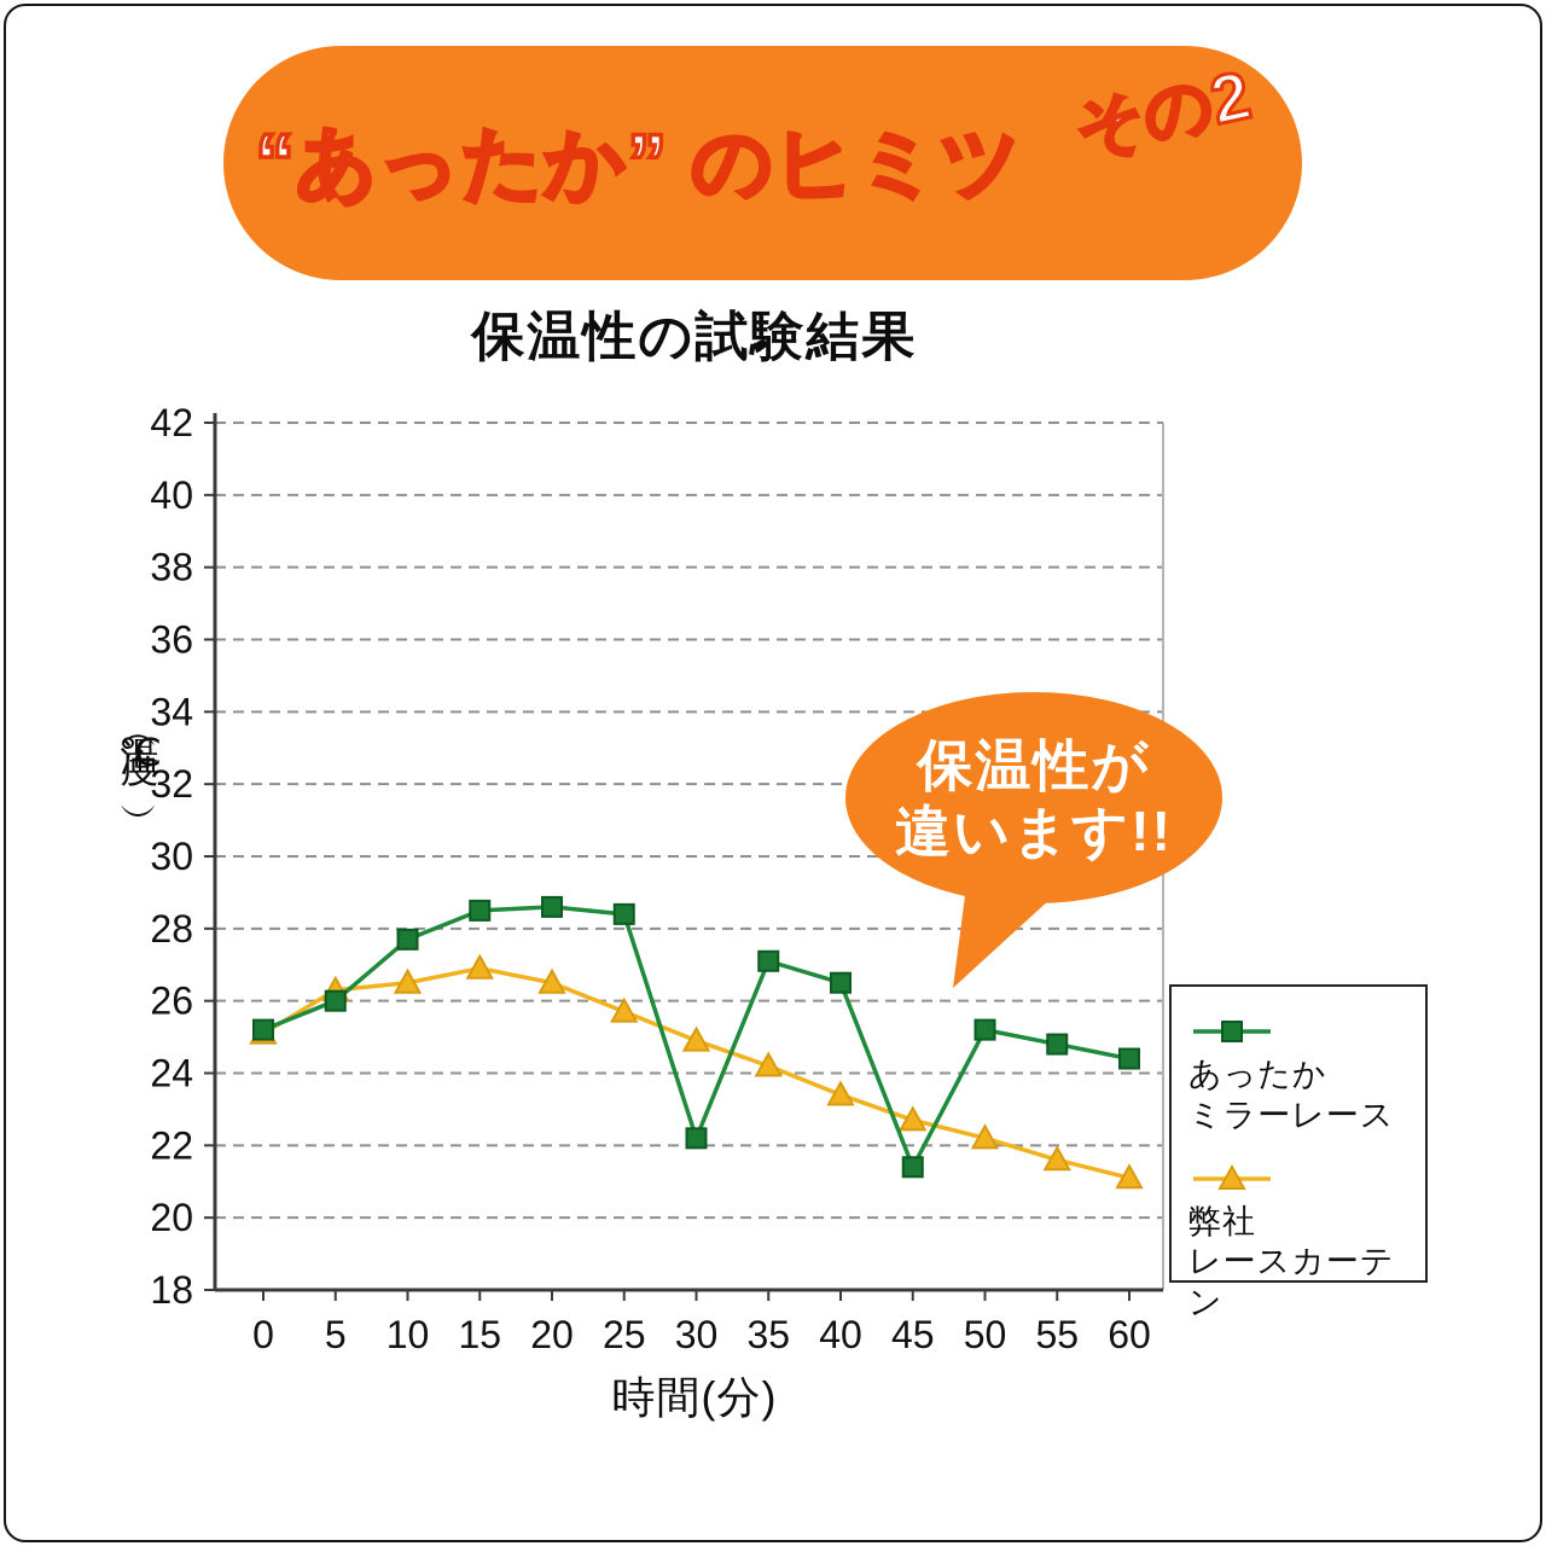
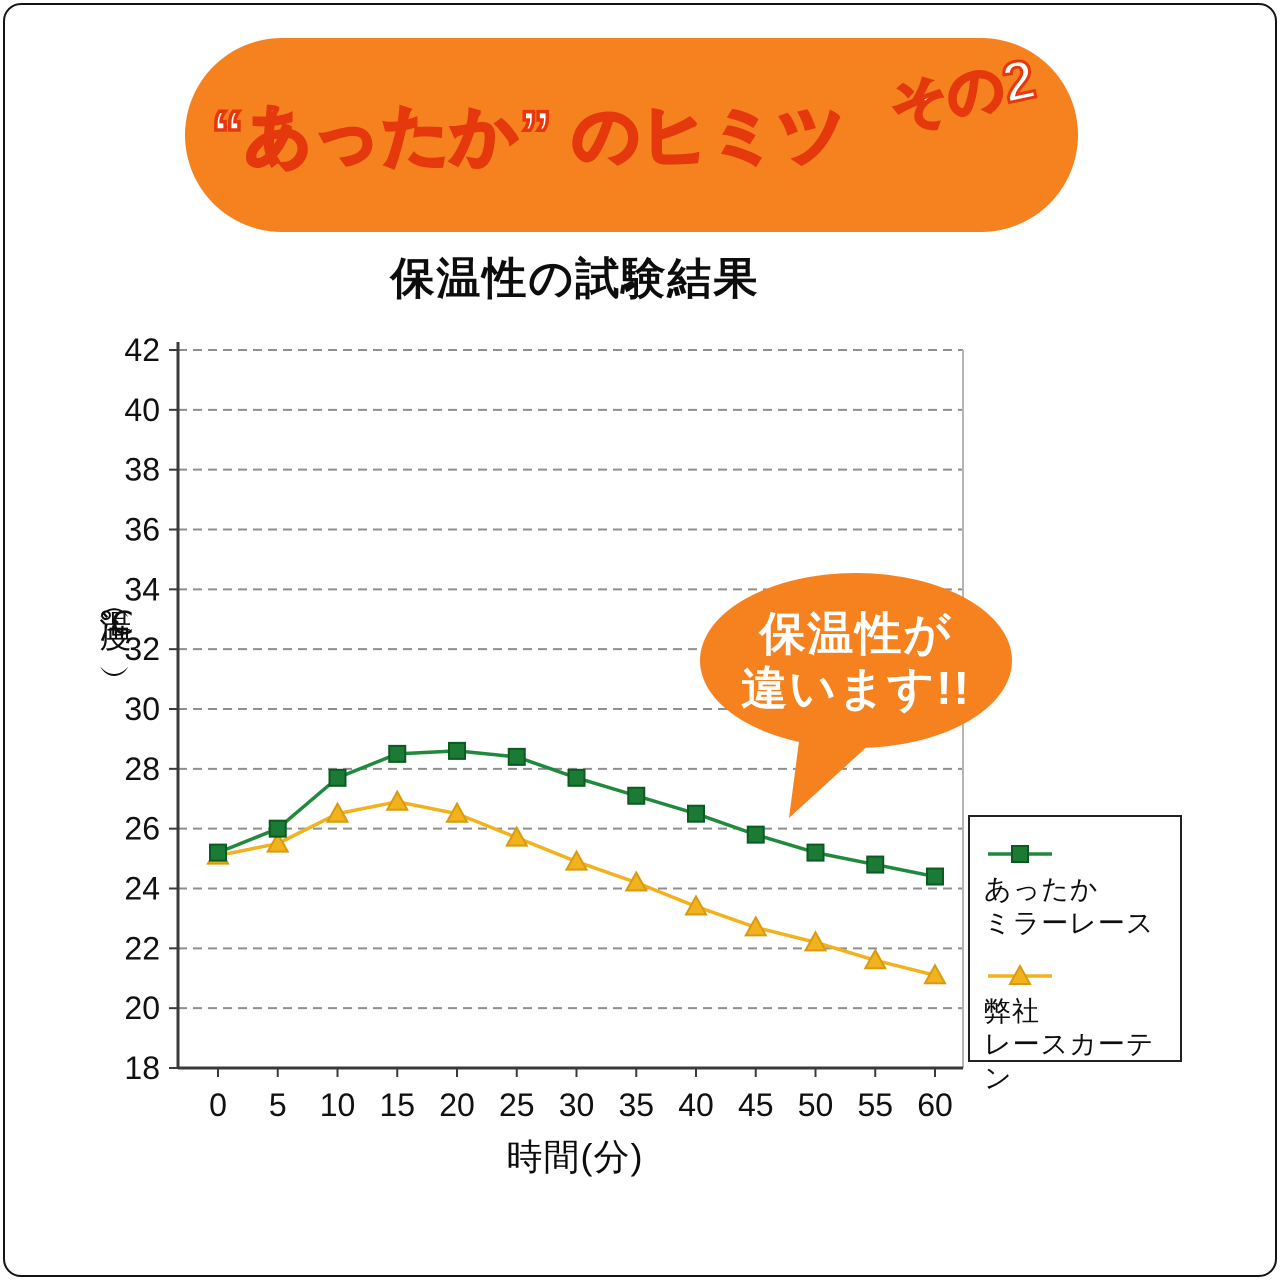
弊社レースカーテン/5: 26.3 -> 25.5
あったかミラーレース/30: 22.2 -> 27.7
あったかミラーレース/45: 21.4 -> 25.8
